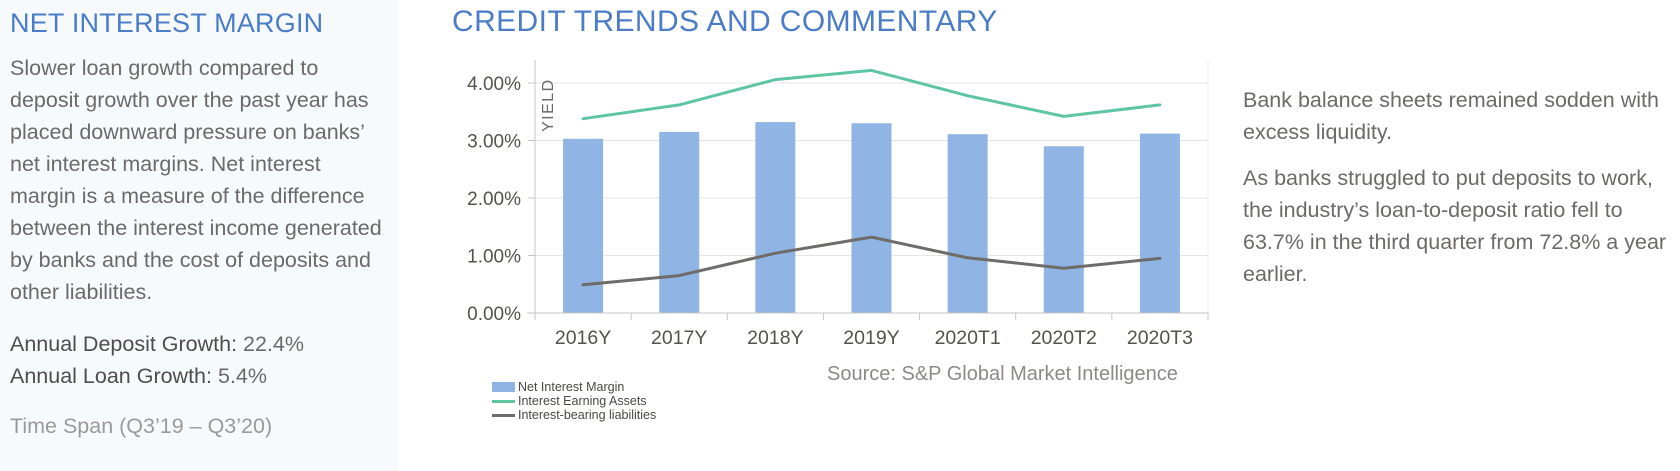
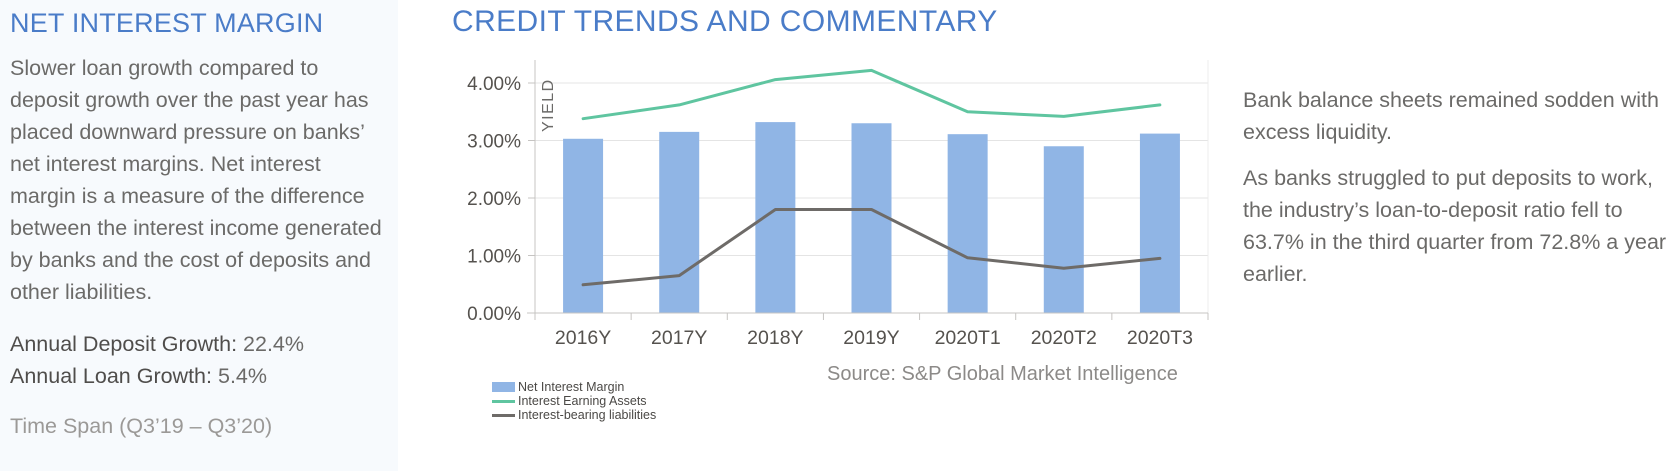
Interest-bearing liabilities/2018Y: 1.0% -> 1.8%
Interest-bearing liabilities/2019Y: 1.3% -> 1.8%
Interest Earning Assets/2020T1: 3.8% -> 3.5%
